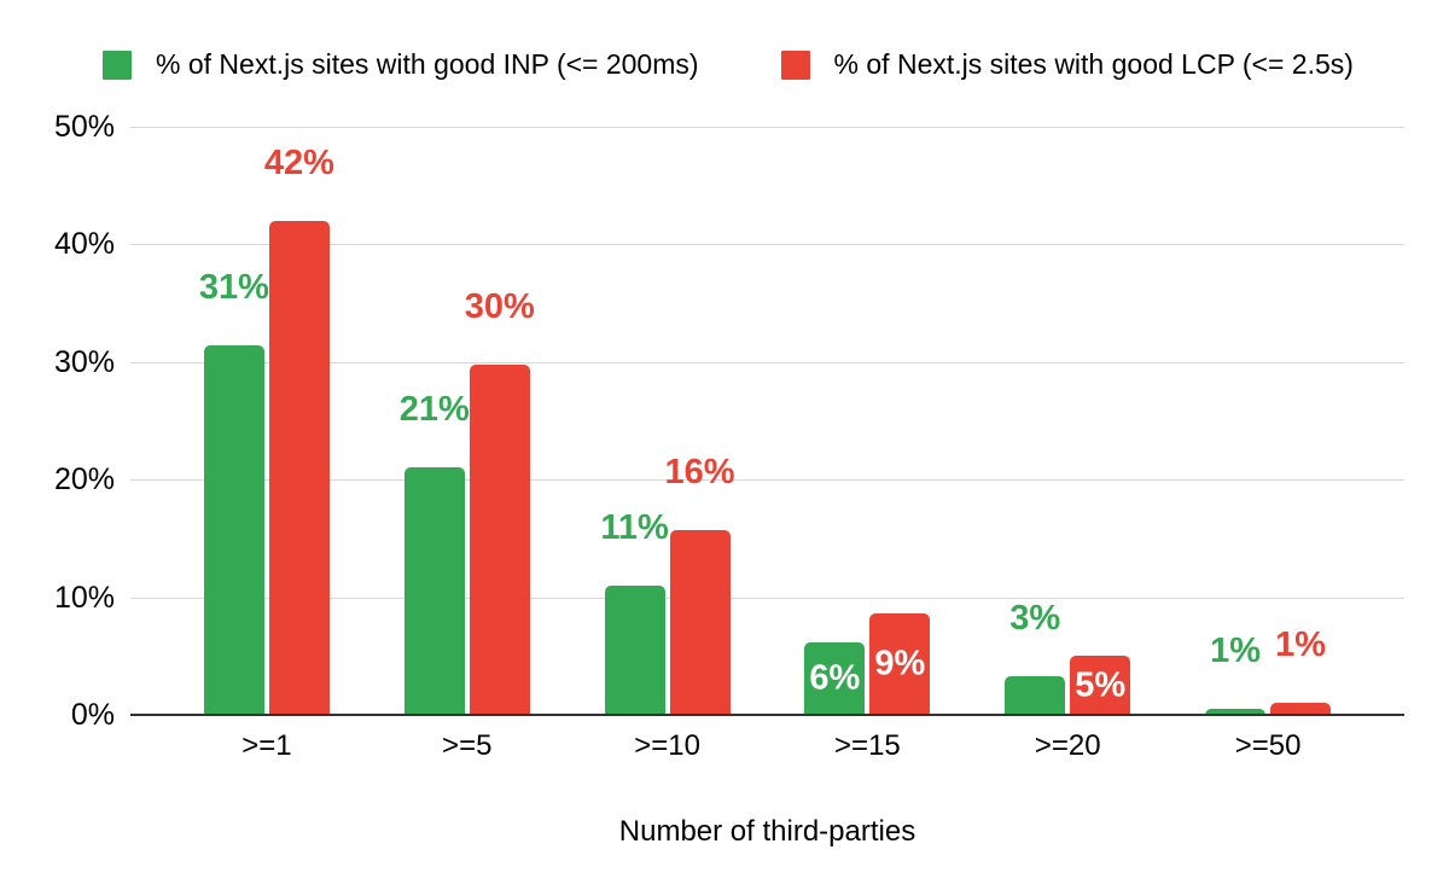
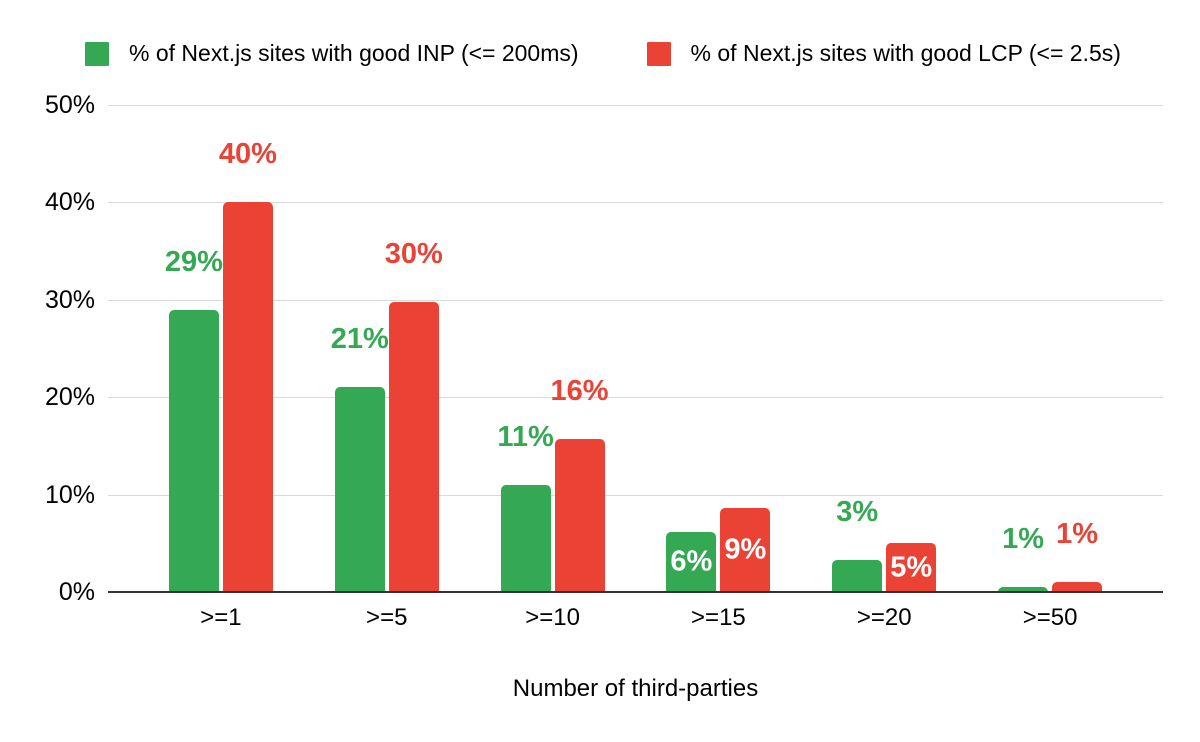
% of Next.js sites with good INP (<= 200ms)/>=1: 31% -> 29%
% of Next.js sites with good LCP (<= 2.5s)/>=1: 42% -> 40%
